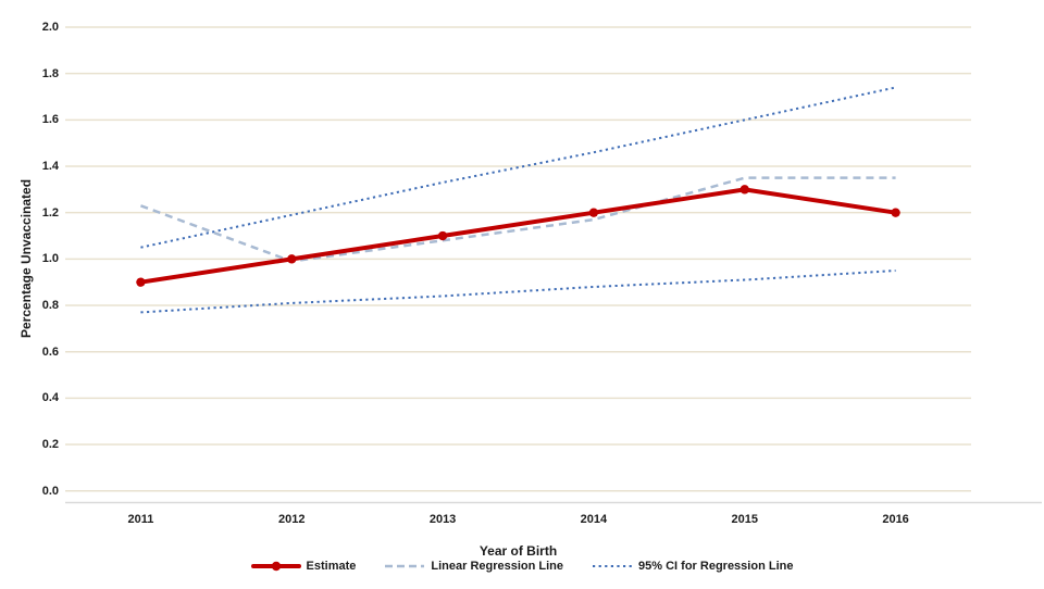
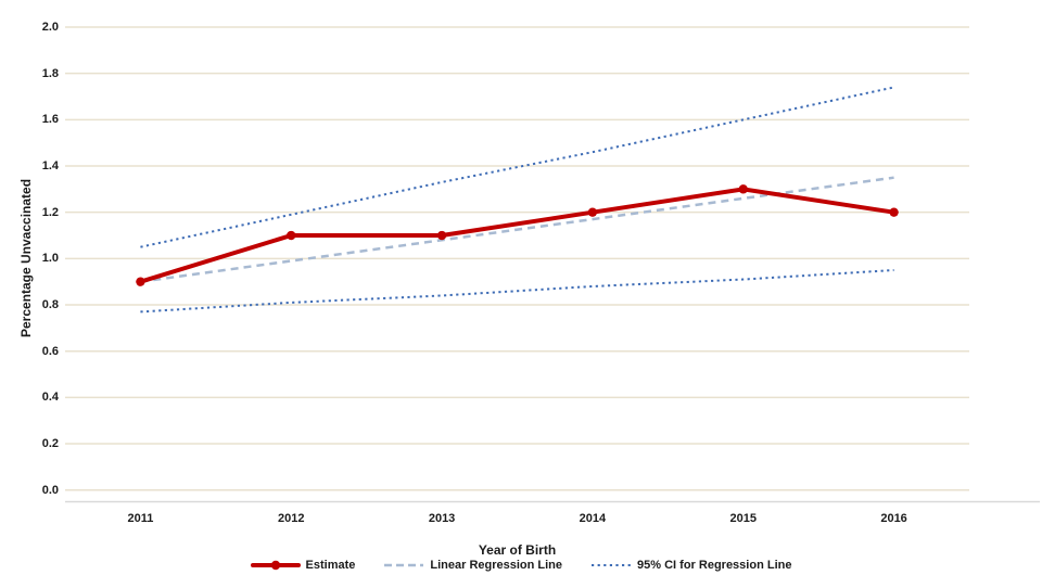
Linear Regression Line/2011: 1.23 -> 0.90
Estimate/2012: 1.0 -> 1.1
Linear Regression Line/2015: 1.35 -> 1.26
